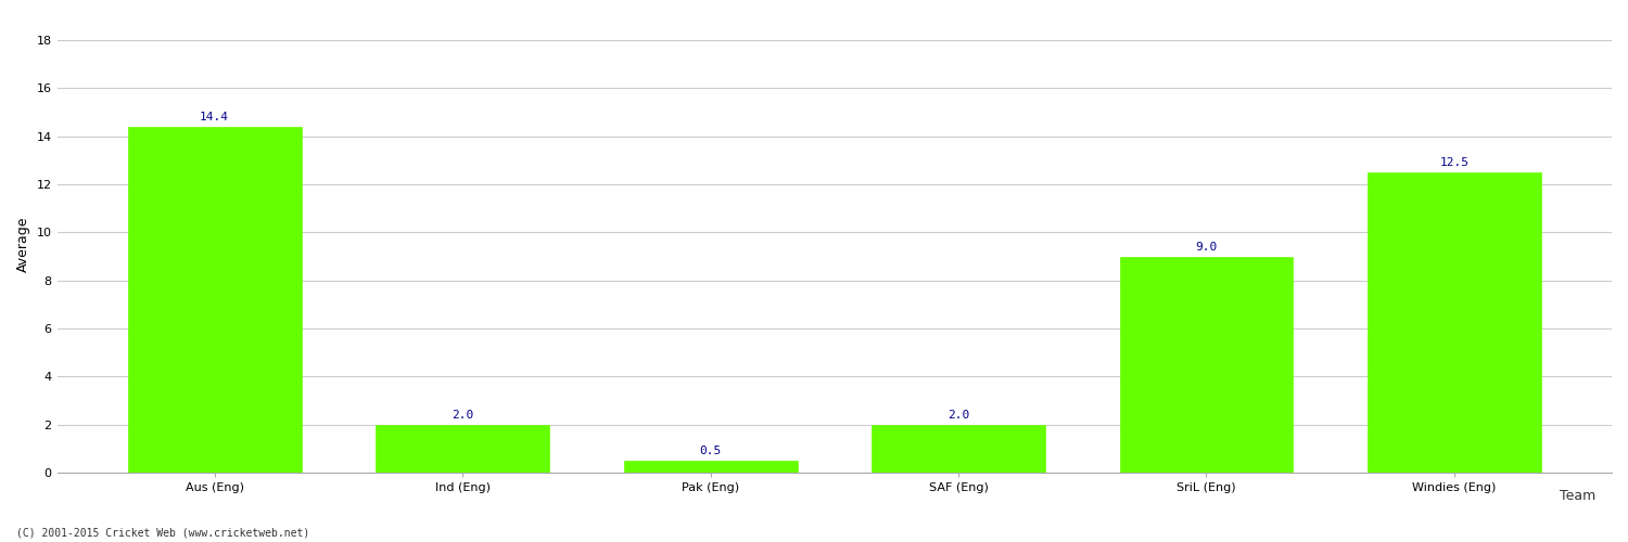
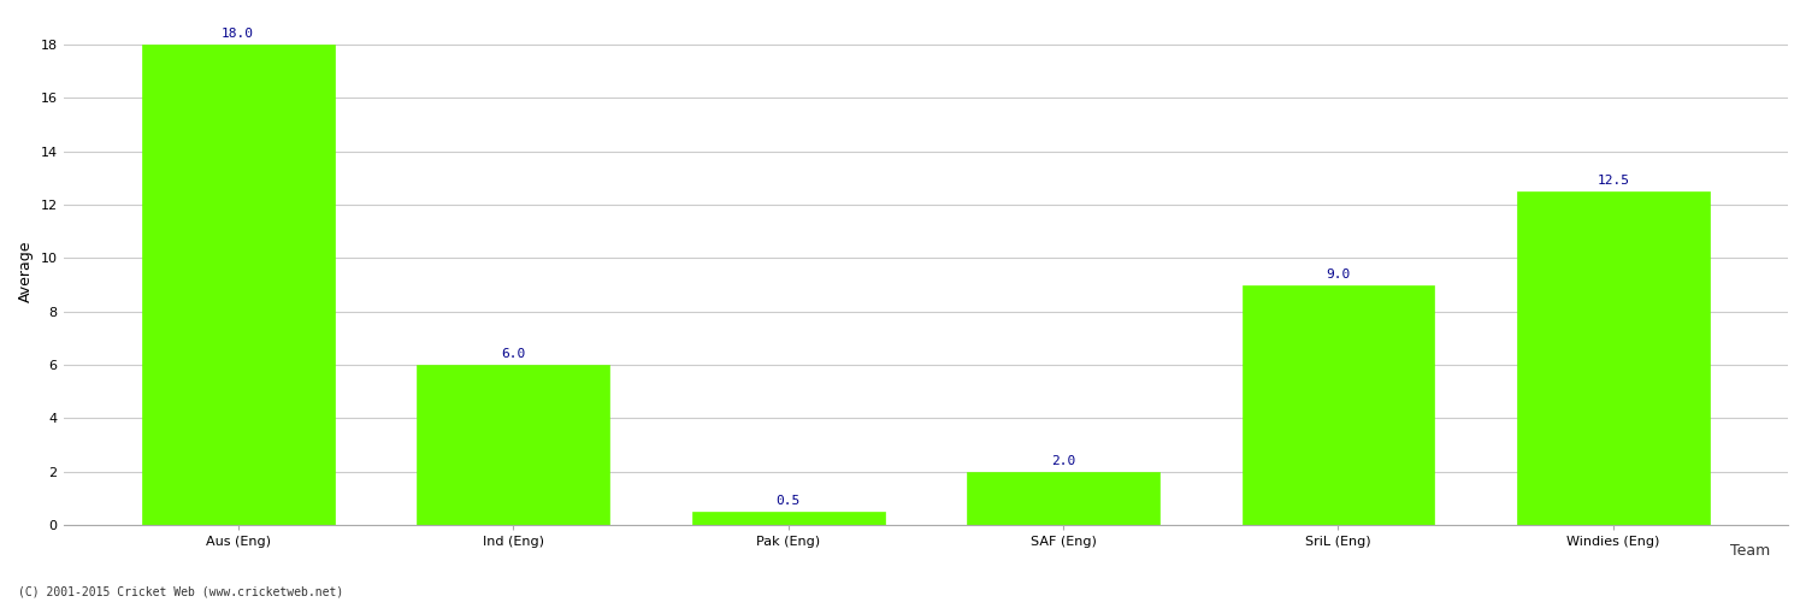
Aus (Eng): 14.4 -> 18.0
Ind (Eng): 2.0 -> 6.0
